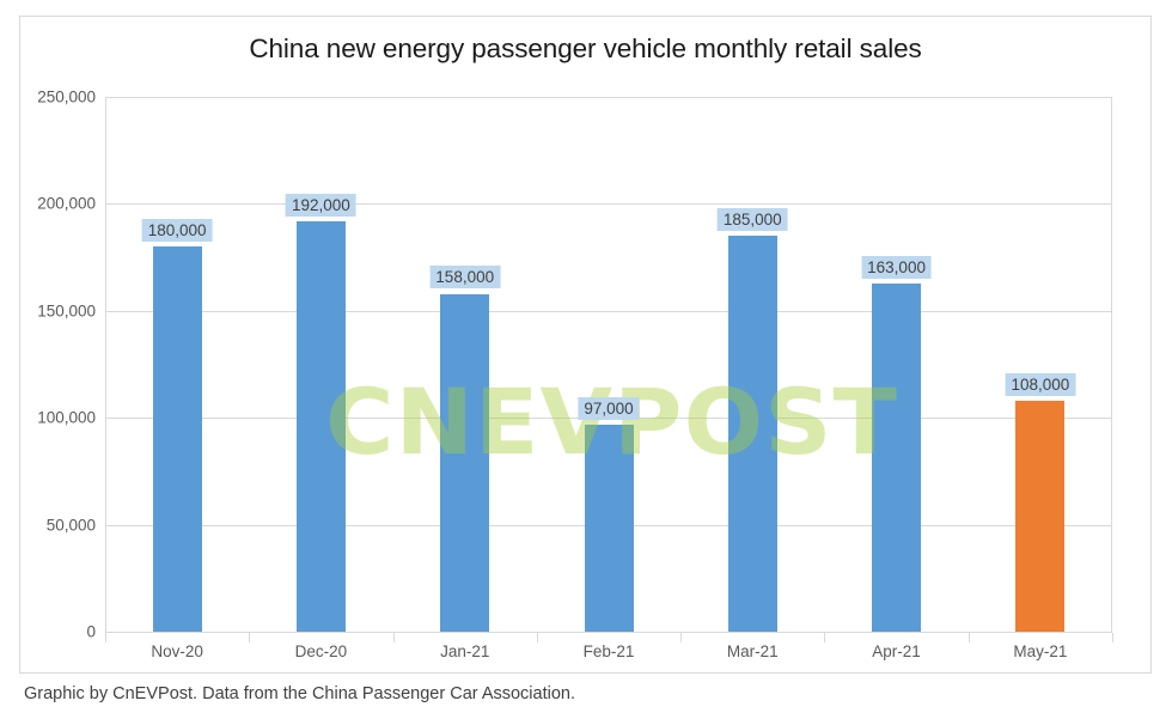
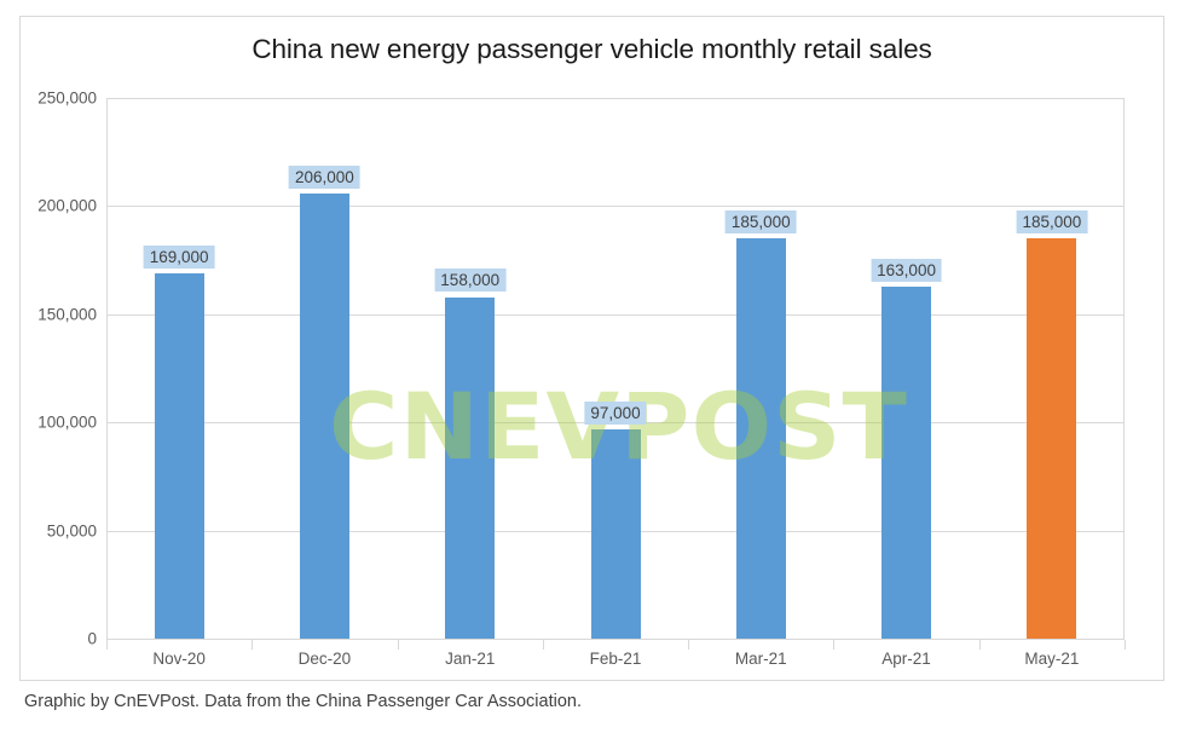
Nov-20: 180,000 -> 169,000
Dec-20: 192,000 -> 206,000
May-21: 108,000 -> 185,000
